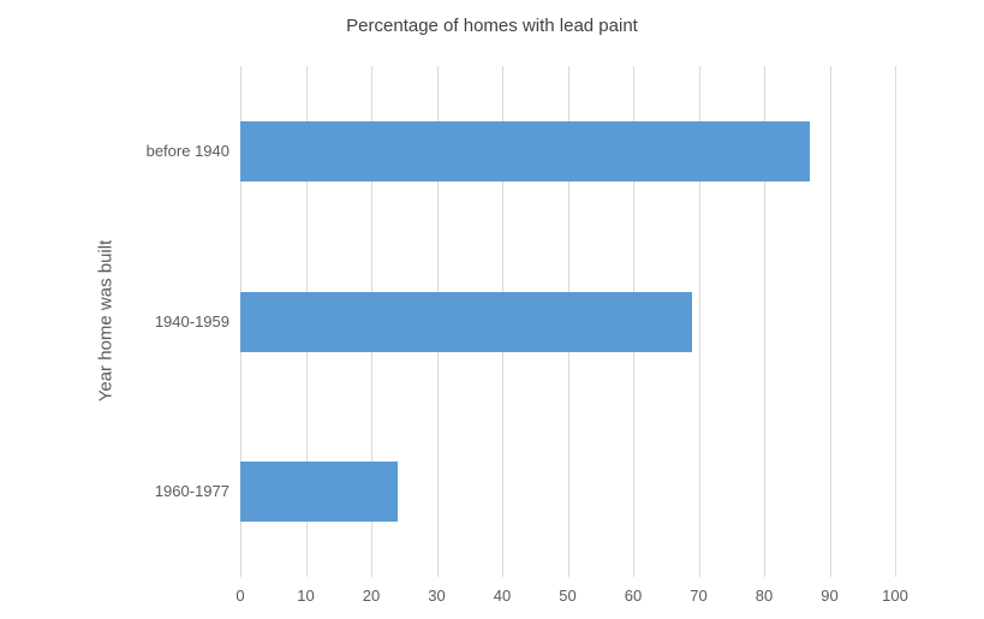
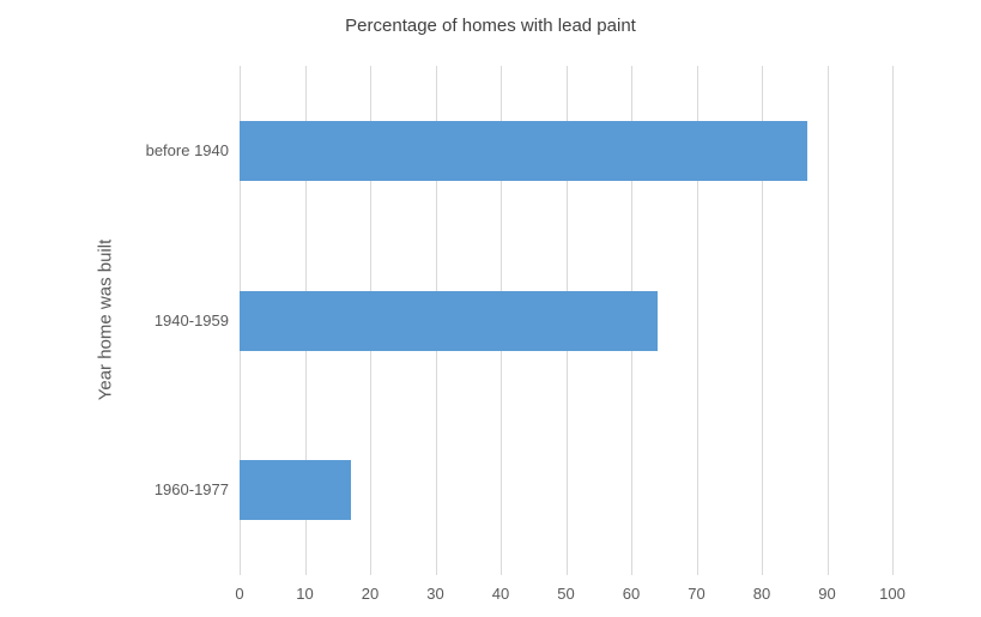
1940-1959: 69 -> 64
1960-1977: 24 -> 17
